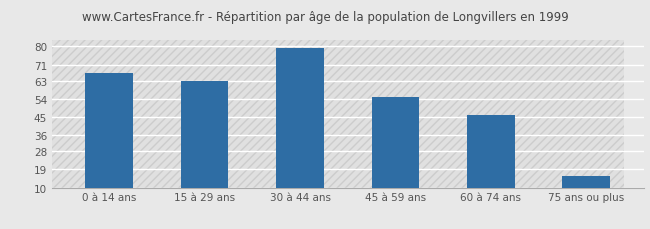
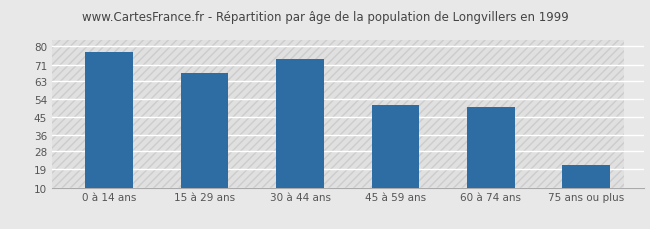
0 à 14 ans: 67 -> 77
15 à 29 ans: 63 -> 67
30 à 44 ans: 79 -> 74
45 à 59 ans: 55 -> 51
60 à 74 ans: 46 -> 50
75 ans ou plus: 16 -> 21
